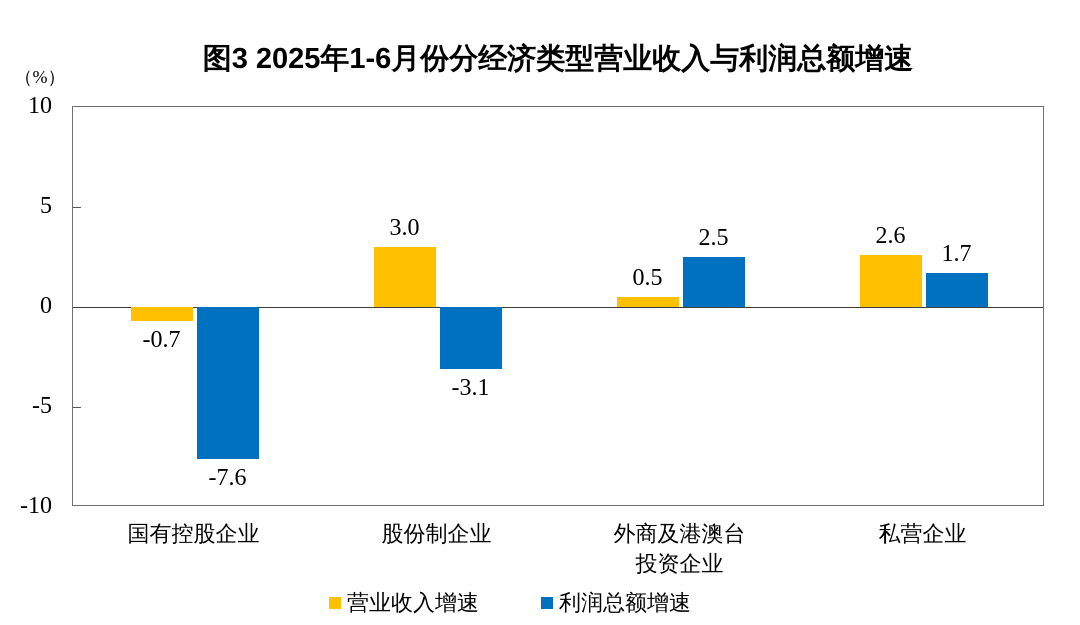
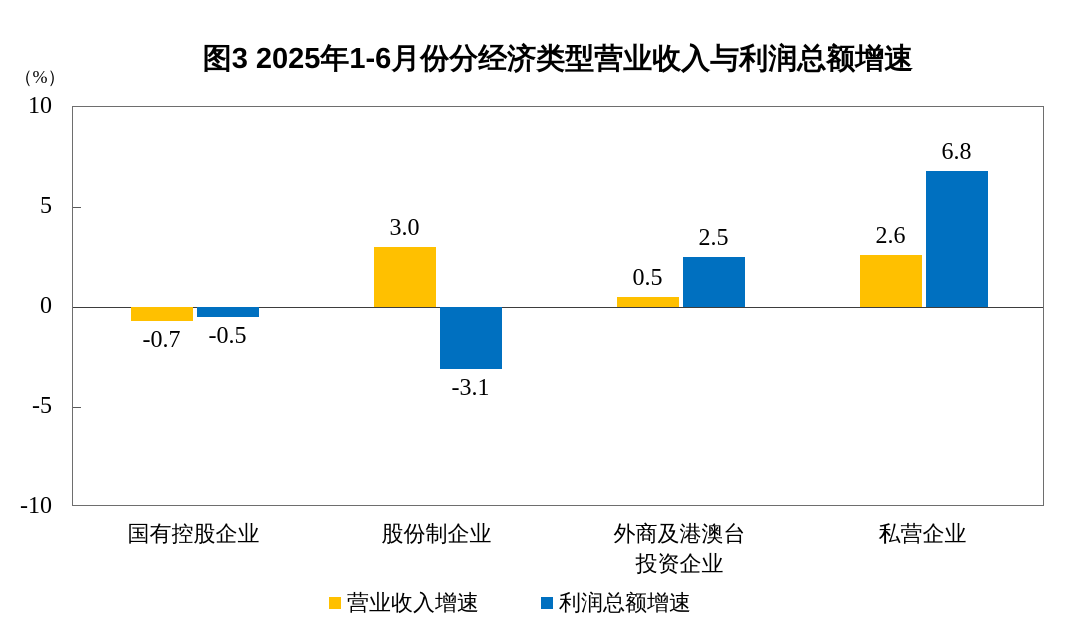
利润总额增速/国有控股企业: -7.6 -> -0.5
利润总额增速/私营企业: 1.7 -> 6.8
